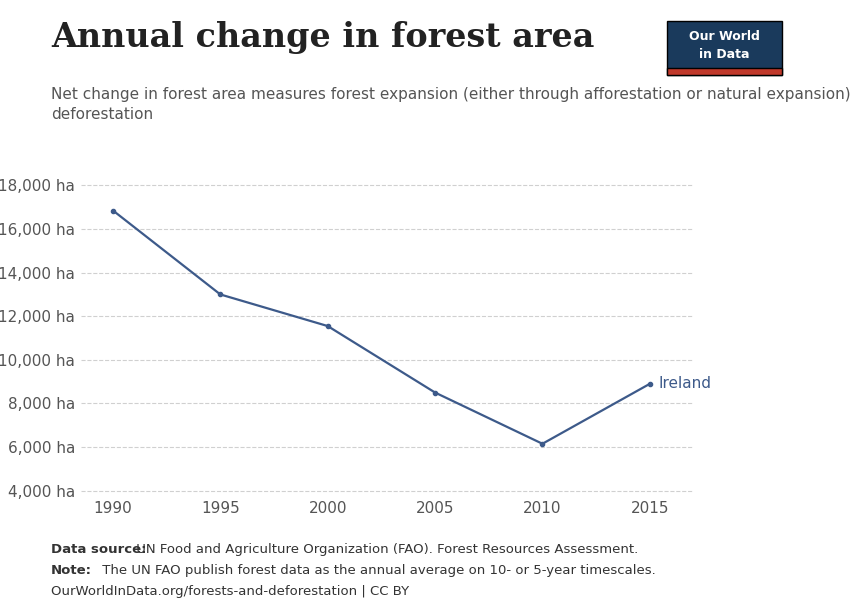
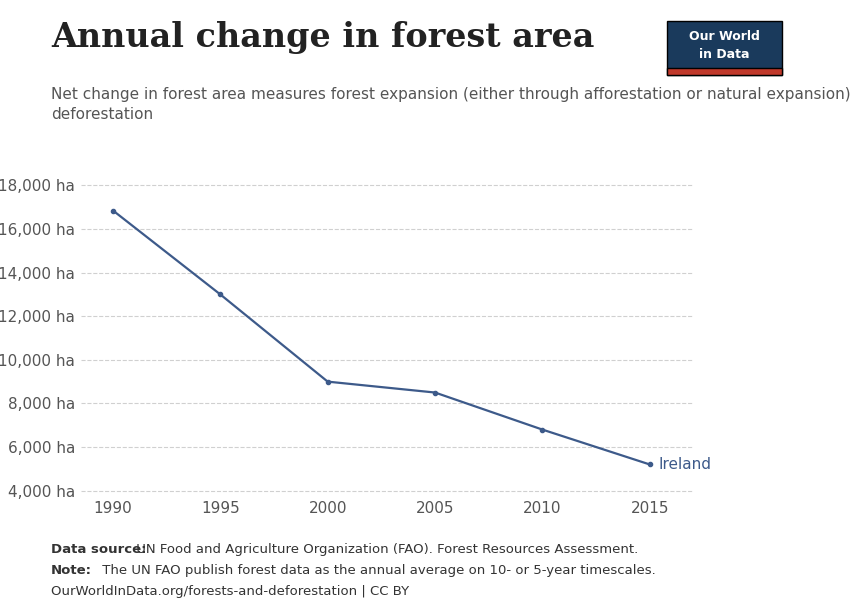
2000: 11,550 ha -> 9,000 ha
2010: 6,150 ha -> 6,800 ha
2015: 8,900 ha -> 5,200 ha
